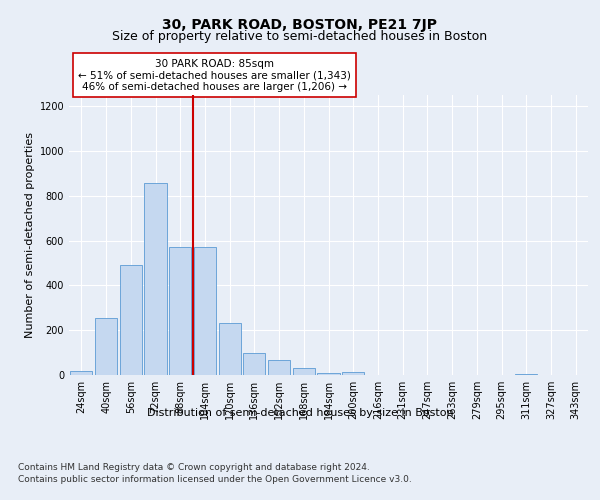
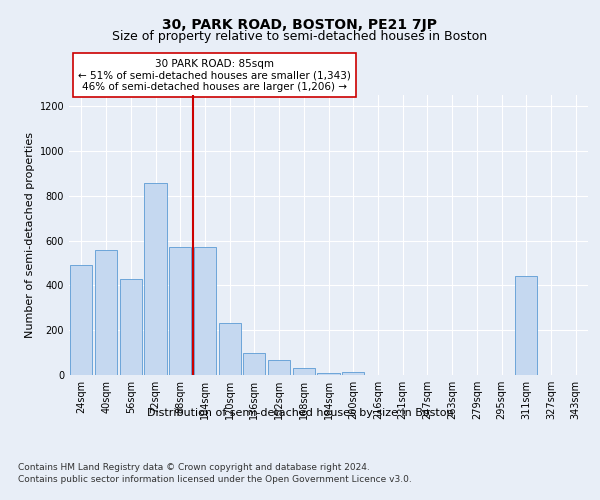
24sqm: 20 -> 490
40sqm: 255 -> 560
56sqm: 490 -> 430
311sqm: 5 -> 440
